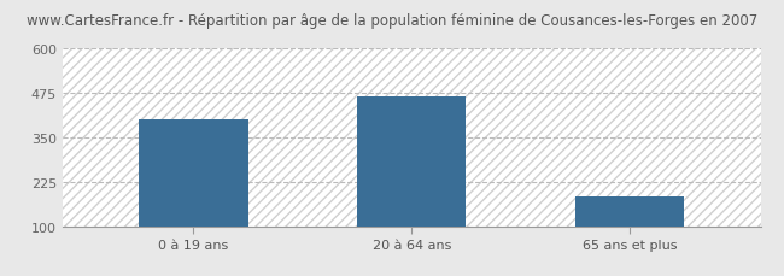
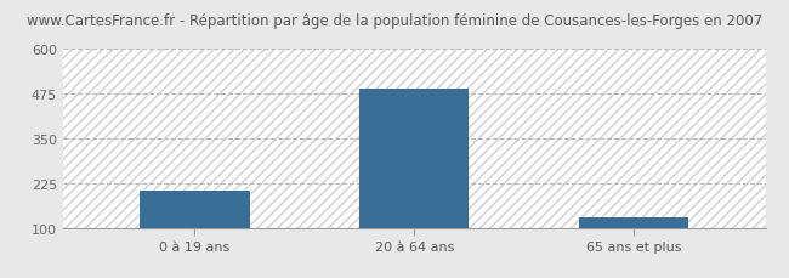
0 à 19 ans: 400 -> 205
20 à 64 ans: 465 -> 490
65 ans et plus: 185 -> 130
